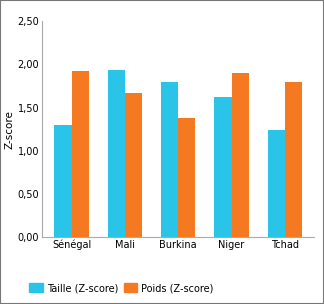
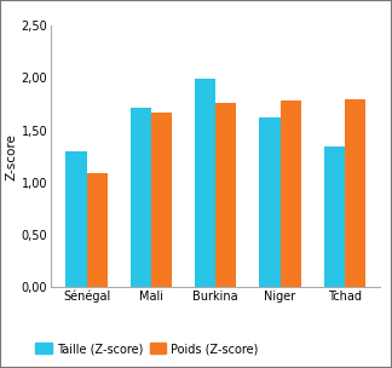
Poids (Z-score)/Sénégal: 1,92 -> 1,09
Taille (Z-score)/Mali: 1,94 -> 1,72
Taille (Z-score)/Burkina: 1,80 -> 1,99
Poids (Z-score)/Burkina: 1,38 -> 1,76
Poids (Z-score)/Niger: 1,90 -> 1,78
Taille (Z-score)/Tchad: 1,24 -> 1,35
